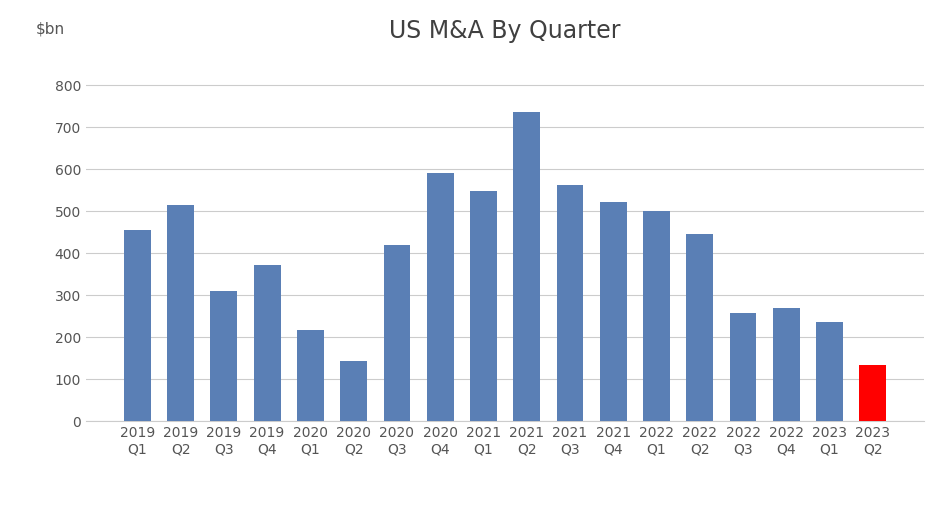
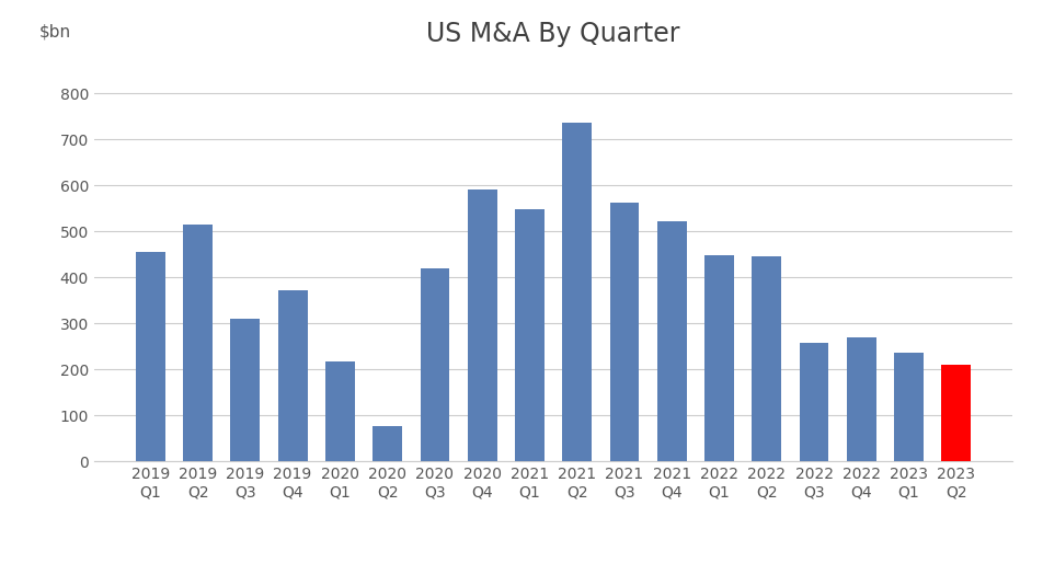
2020 Q2: 145 -> 77
2022 Q1: 500 -> 448
2023 Q2: 135 -> 210
